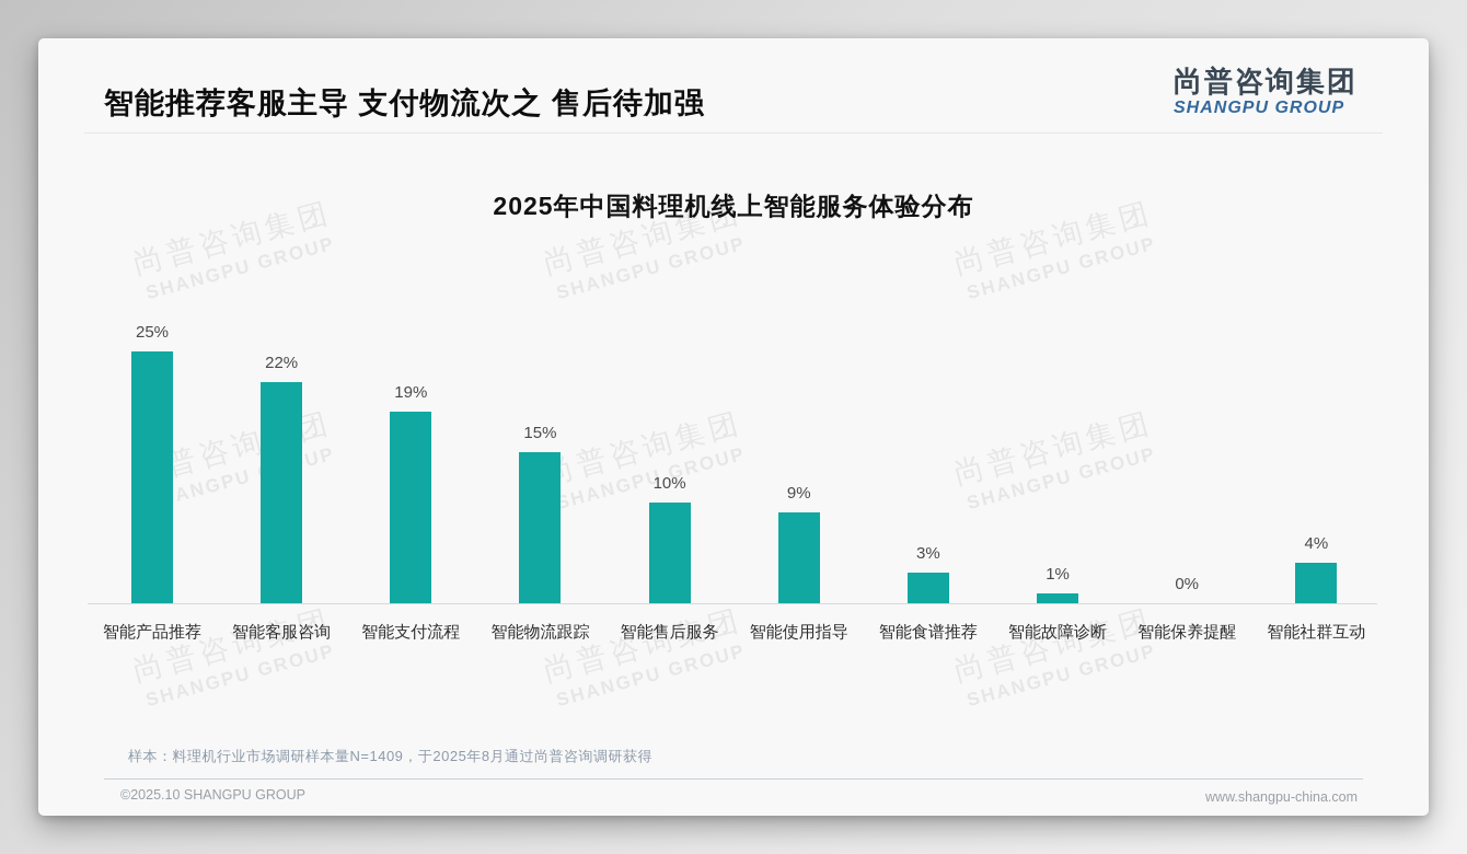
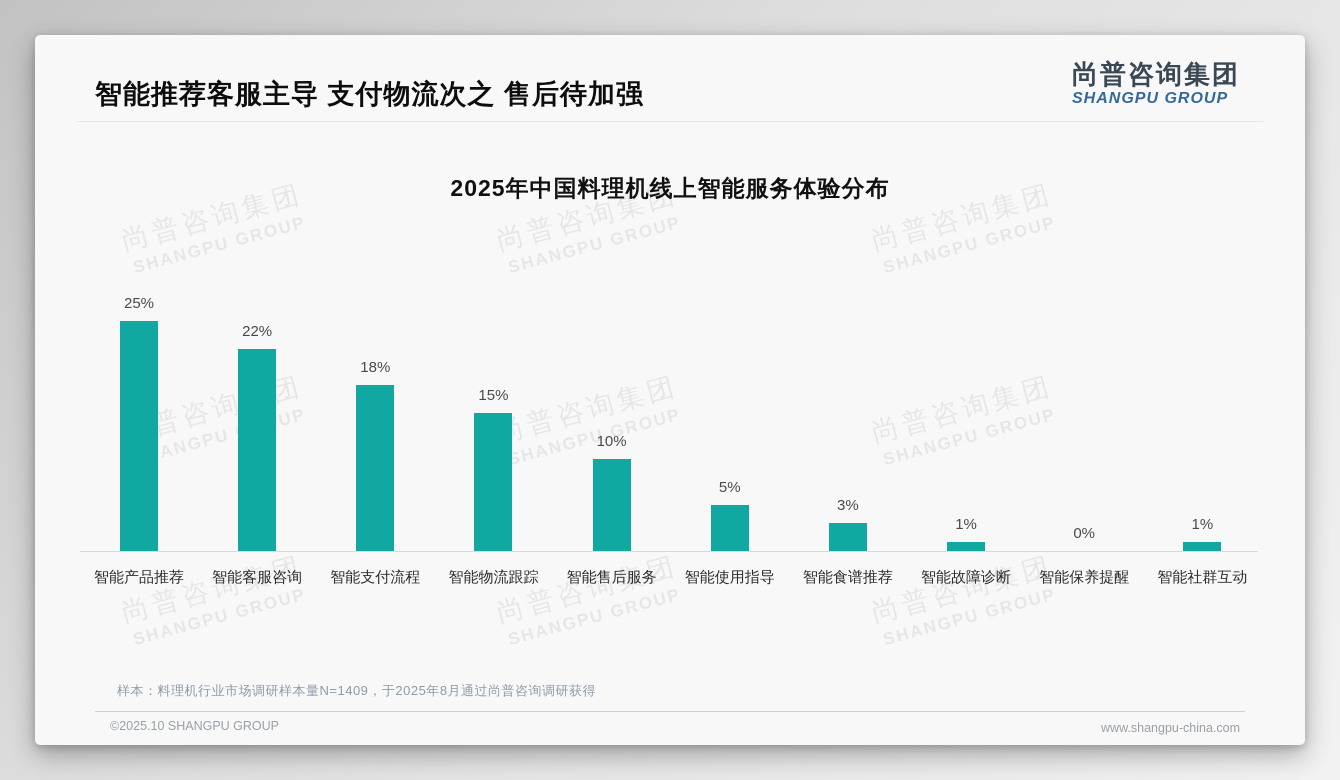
智能支付流程: 19% -> 18%
智能使用指导: 9% -> 5%
智能社群互动: 4% -> 1%
